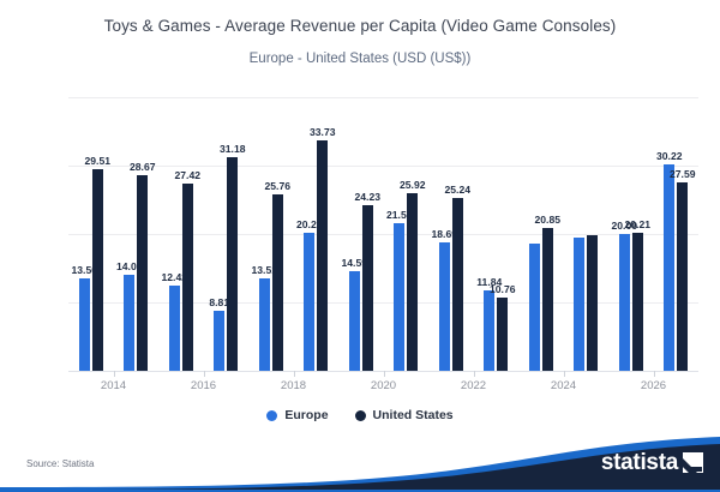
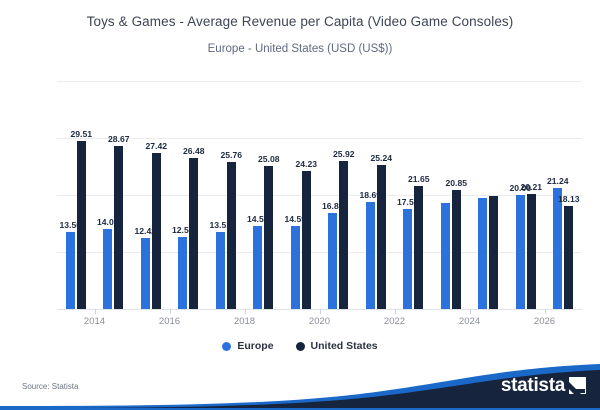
Europe/2016: 8.81 -> 12.58
United States/2016: 31.18 -> 26.48
Europe/2018: 20.21 -> 14.53
United States/2018: 33.73 -> 25.08
Europe/2020: 21.50 -> 16.88
Europe/2022: 11.84 -> 17.52
United States/2022: 10.76 -> 21.65
Europe/2026: 30.22 -> 21.24
United States/2026: 27.59 -> 18.13
